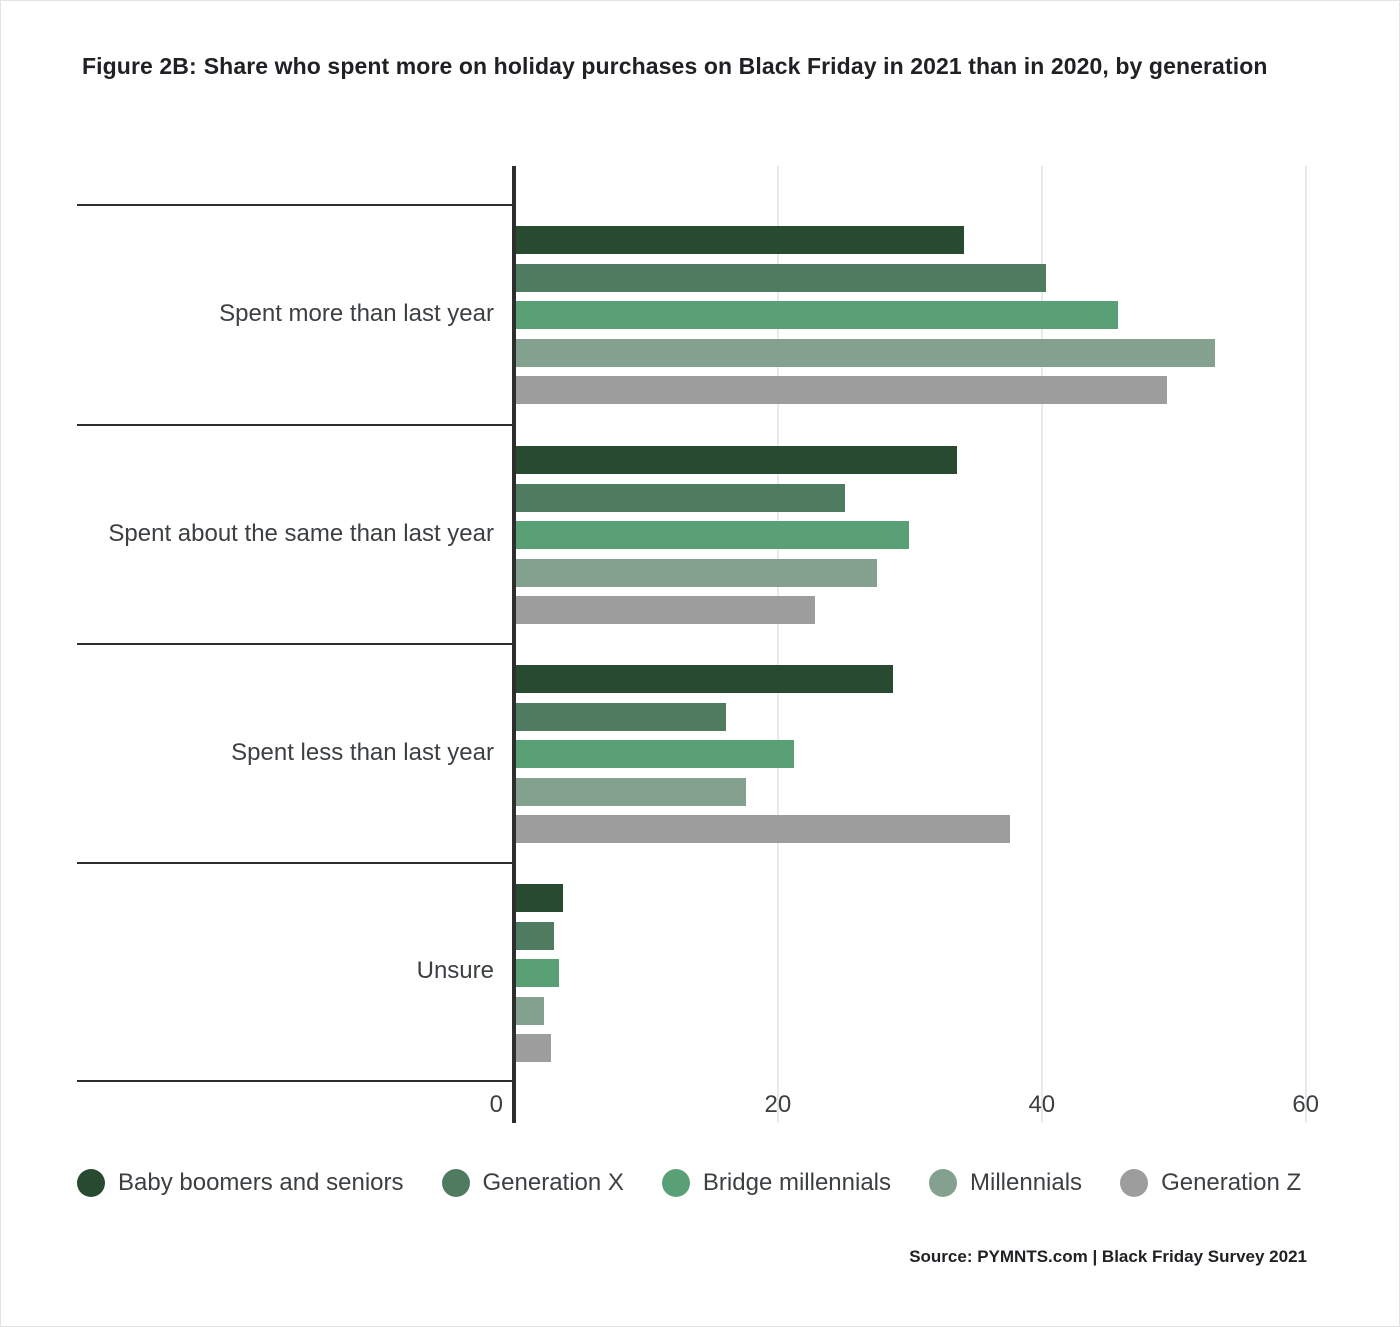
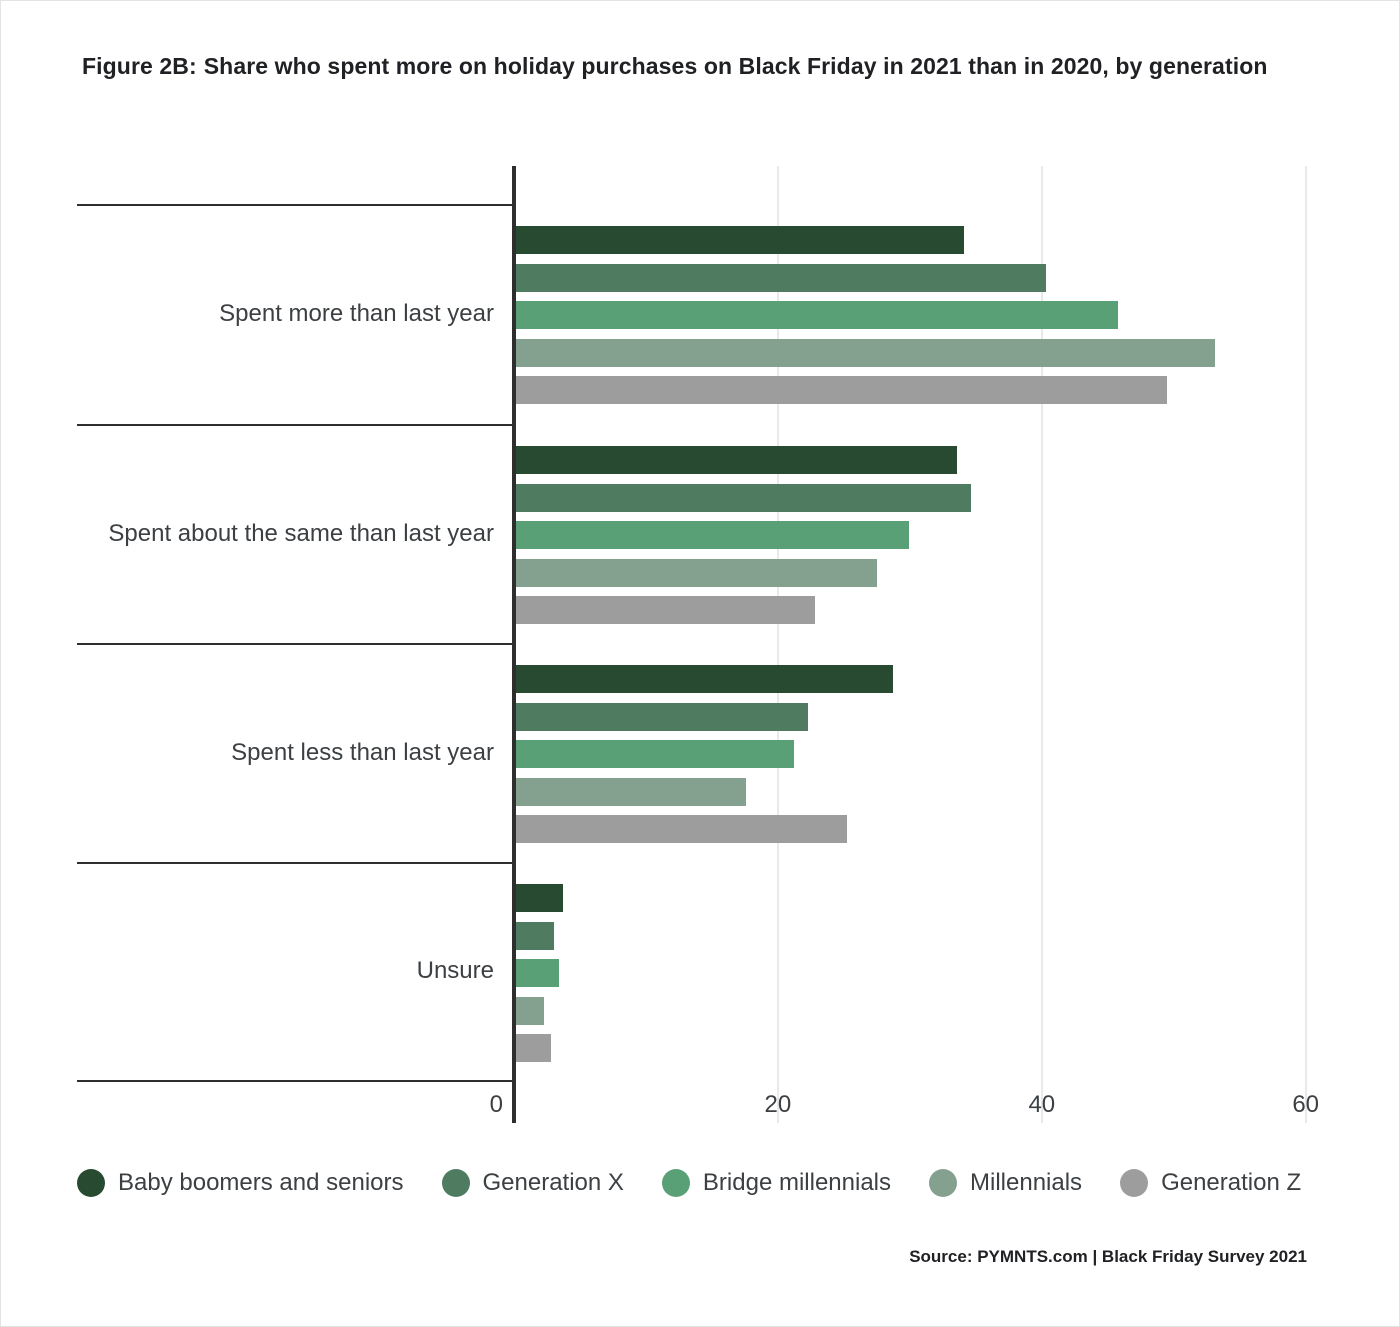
Generation X/Spent about the same than last year: 25.1 -> 34.6
Generation X/Spent less than last year: 16.1 -> 22.3
Generation Z/Spent less than last year: 37.6 -> 25.2
